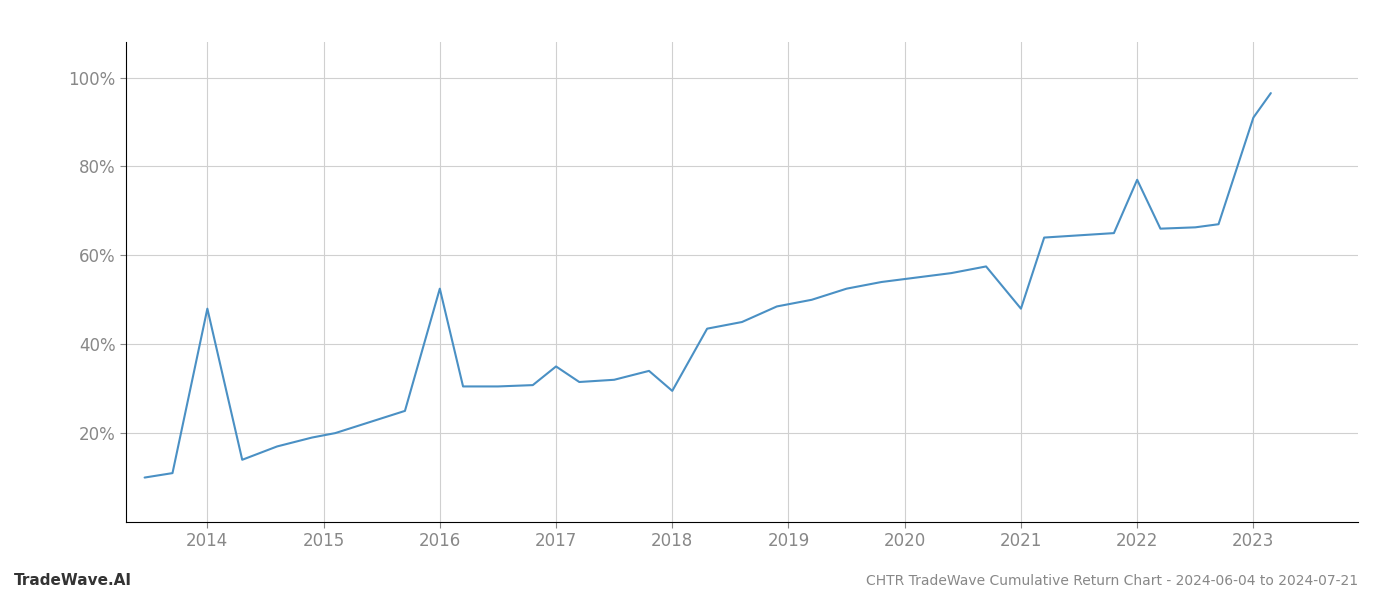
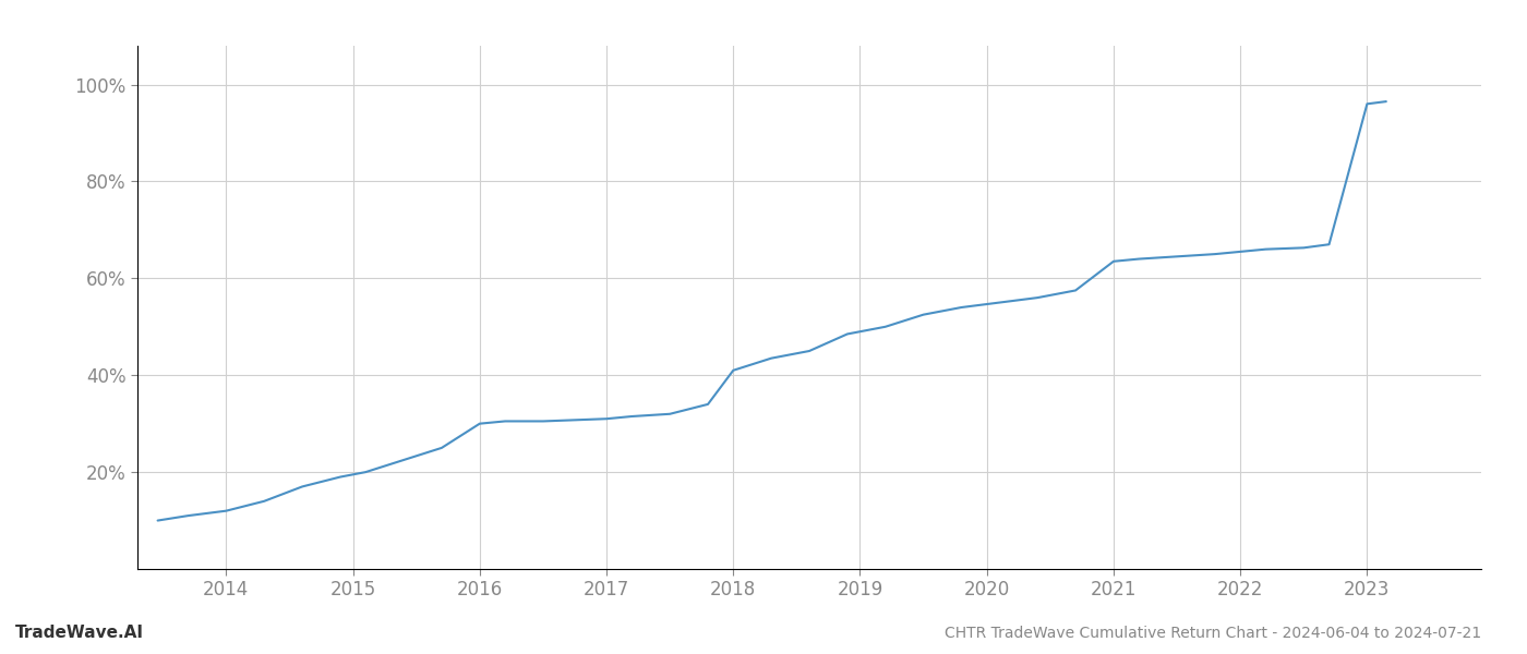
2014: 48.0% -> 12.0%
2016: 52.5% -> 30.0%
2017: 35.0% -> 31.0%
2018: 29.5% -> 41.0%
2021: 48.0% -> 63.5%
2022: 77.0% -> 65.5%
2023: 91.0% -> 96.0%
